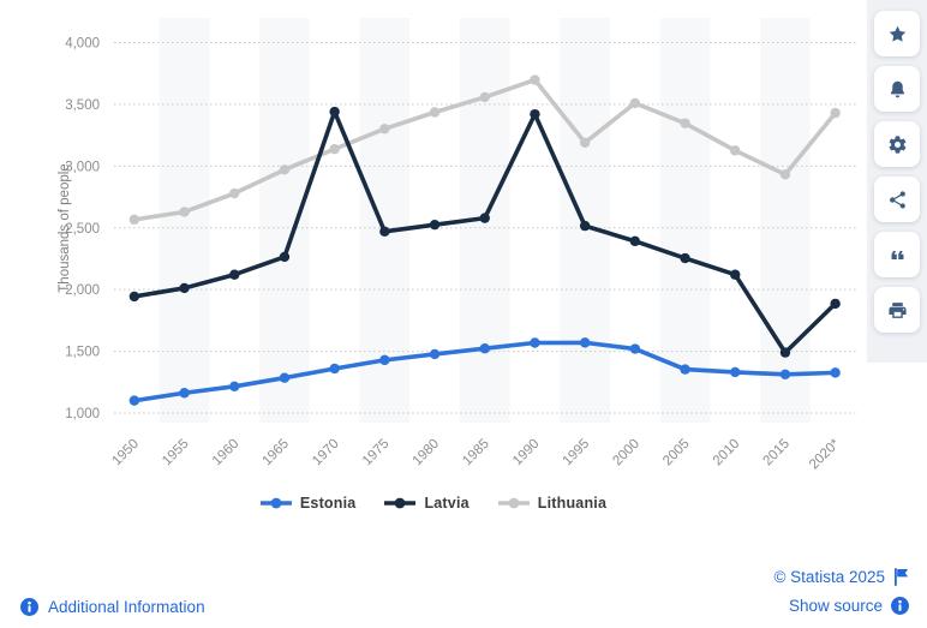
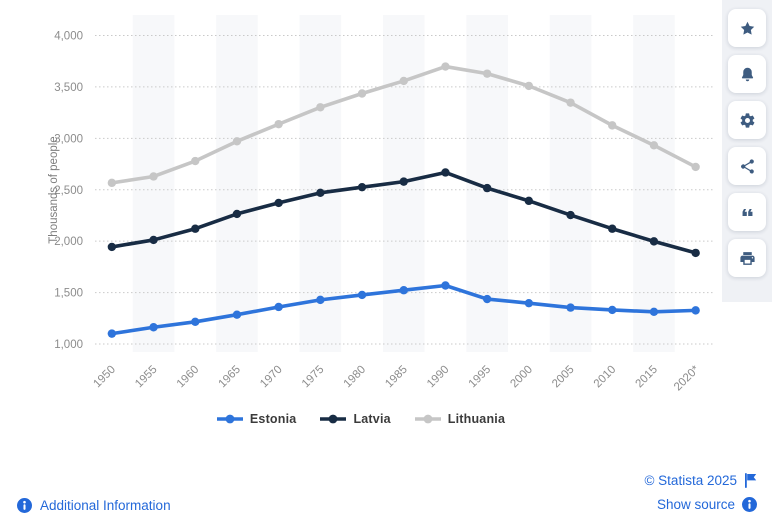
Latvia/1970: 3440 -> 2370
Latvia/1990: 3420 -> 2670
Estonia/1995: 1570 -> 1440
Lithuania/1995: 3190 -> 3630
Estonia/2000: 1520 -> 1400
Latvia/2015: 1490 -> 2000
Lithuania/2020*: 3430 -> 2720
